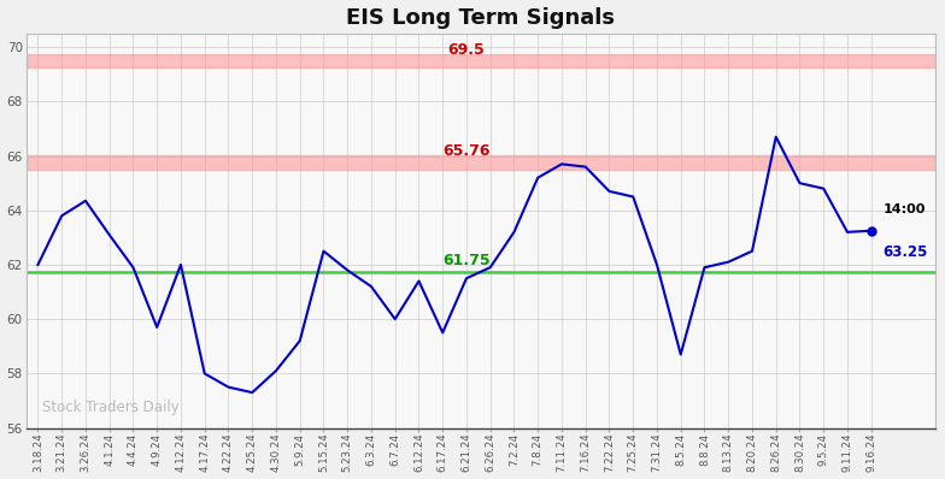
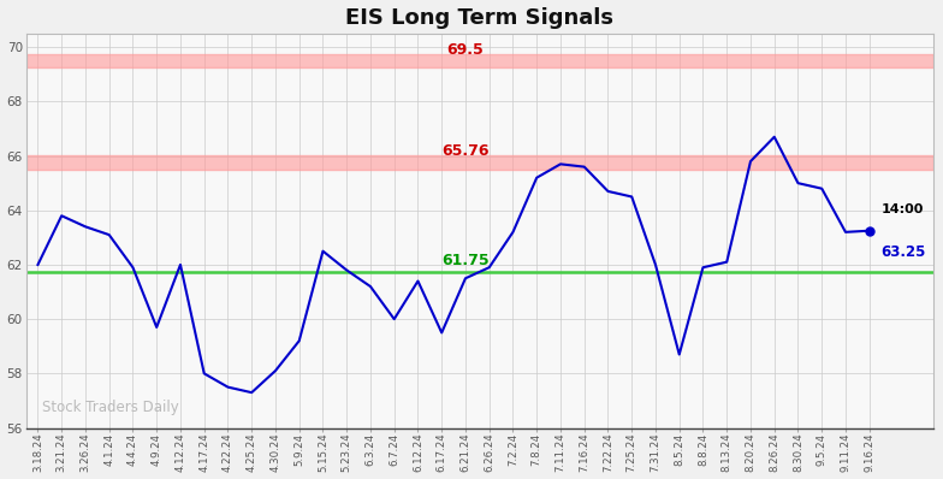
3.26.24: 64.35 -> 63.40
8.20.24: 62.50 -> 65.80
